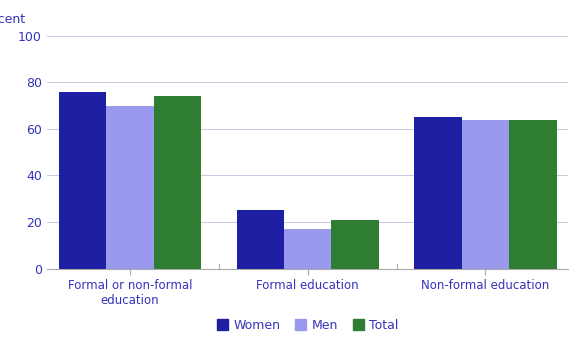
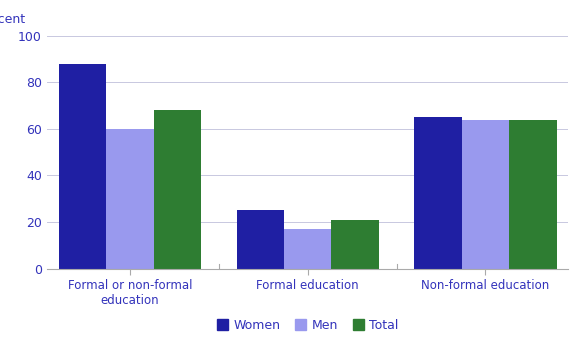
Women/Formal or non-formal education: 76 -> 88
Men/Formal or non-formal education: 70 -> 60
Total/Formal or non-formal education: 74 -> 68
